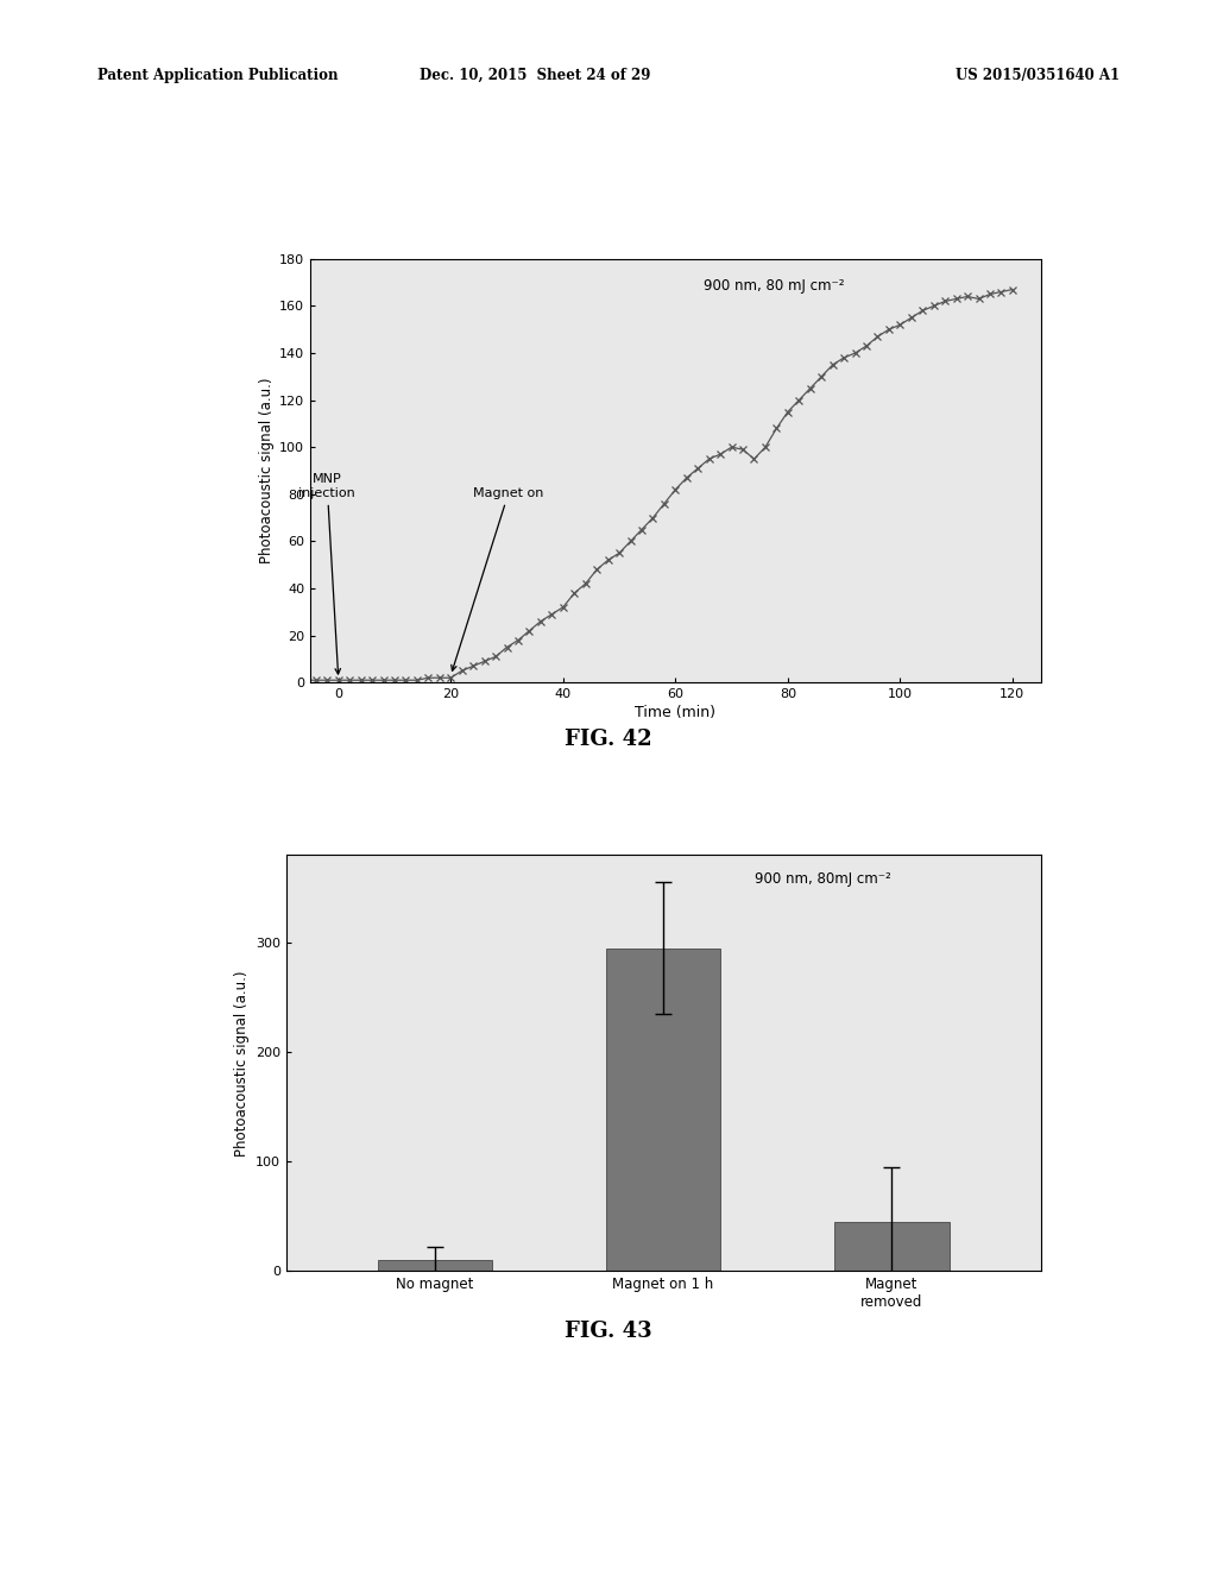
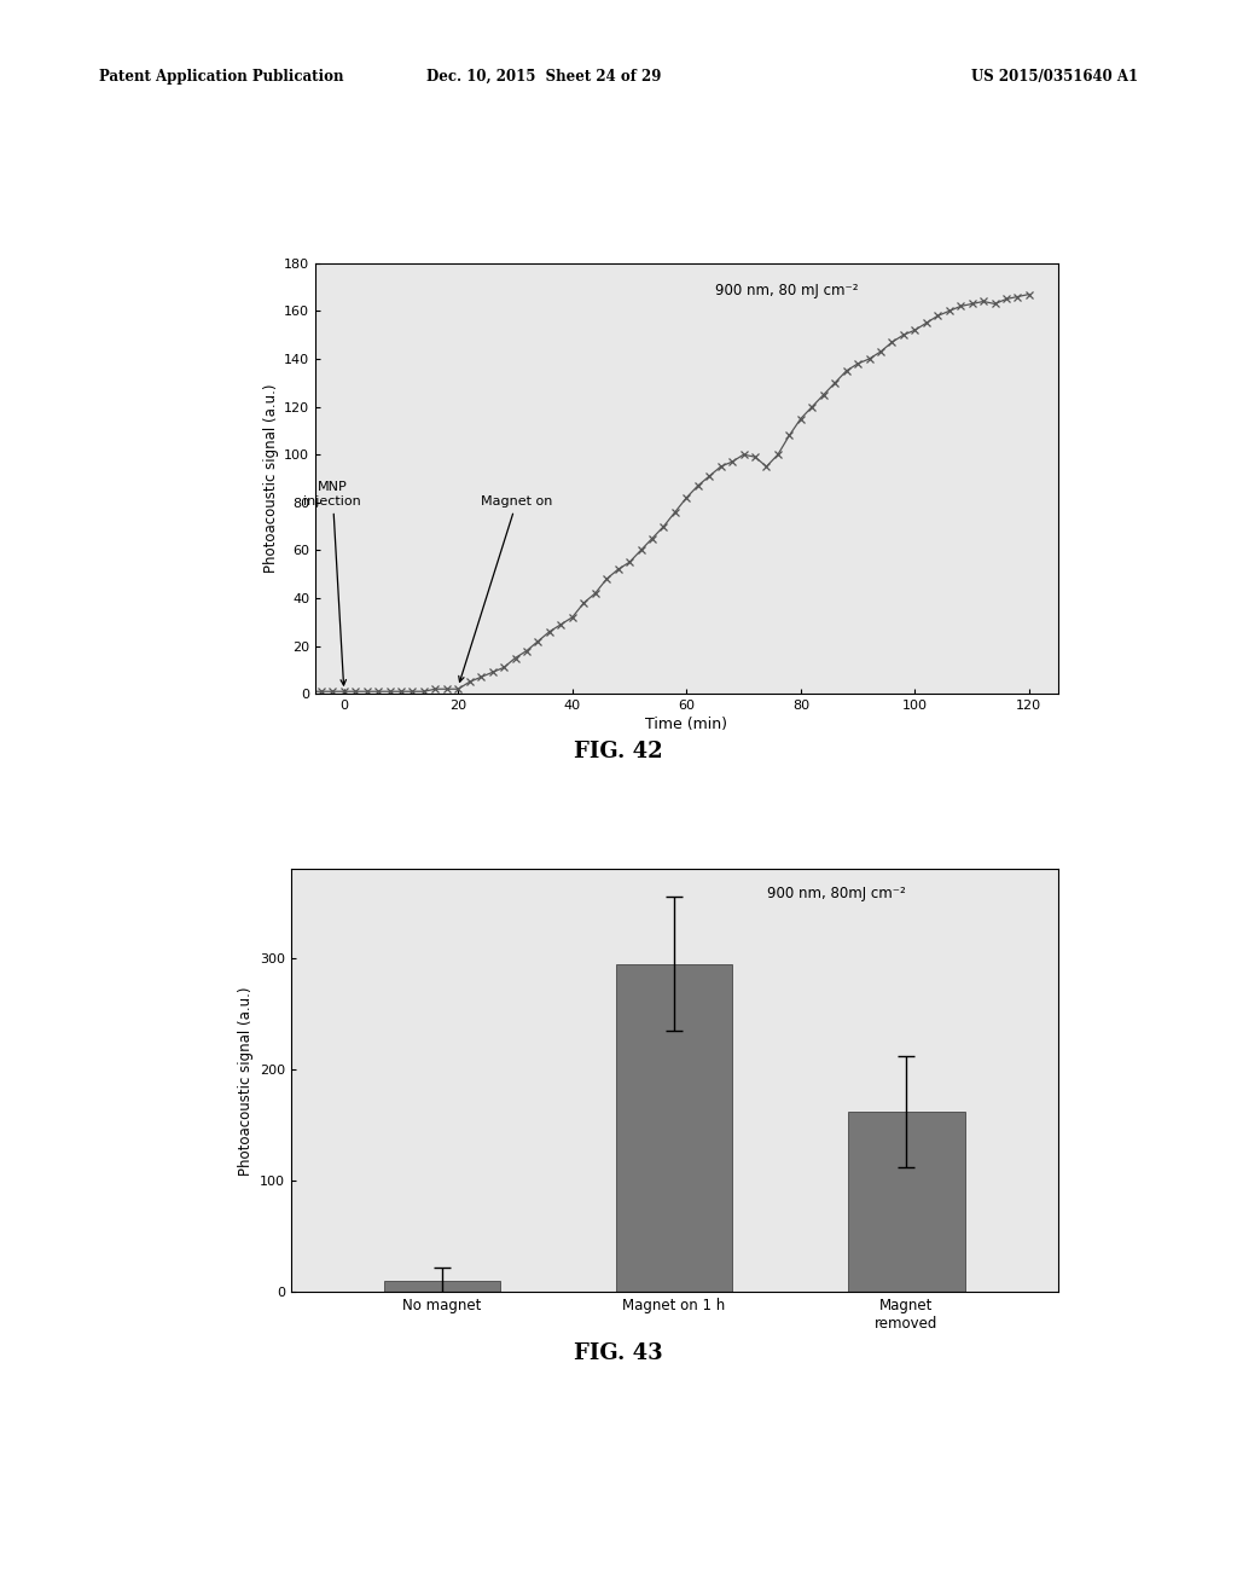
Magnet removed: 45 -> 162
